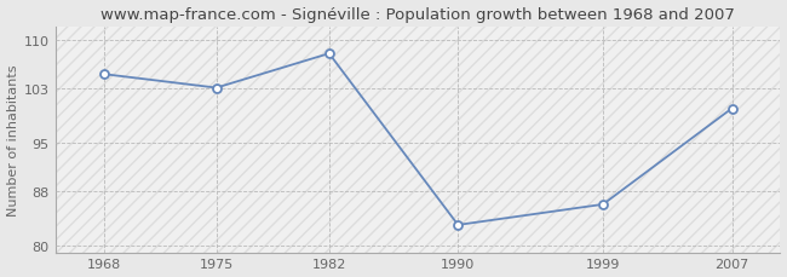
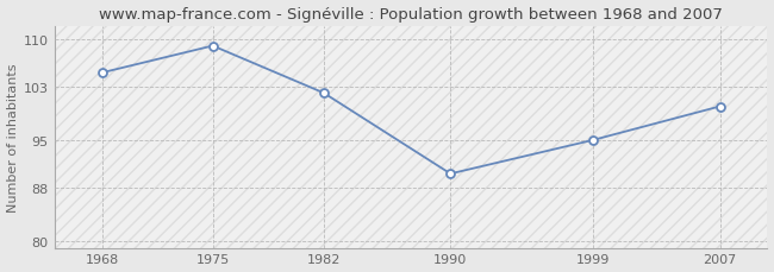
1975: 103 -> 109
1982: 108 -> 102
1990: 83 -> 90
1999: 86 -> 95
